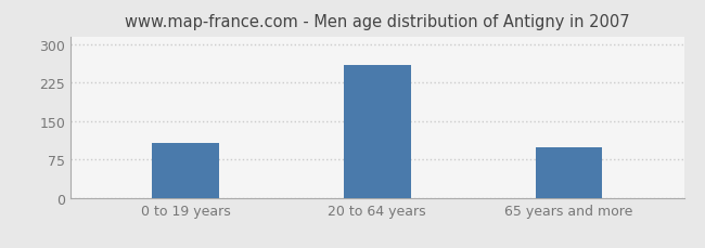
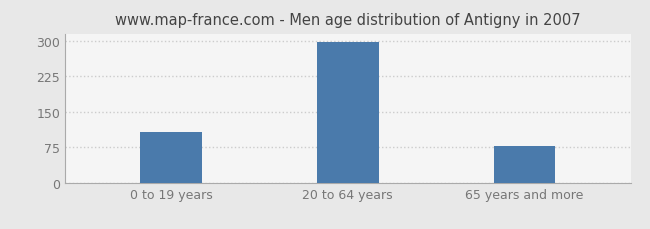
20 to 64 years: 260 -> 297
65 years and more: 100 -> 78
